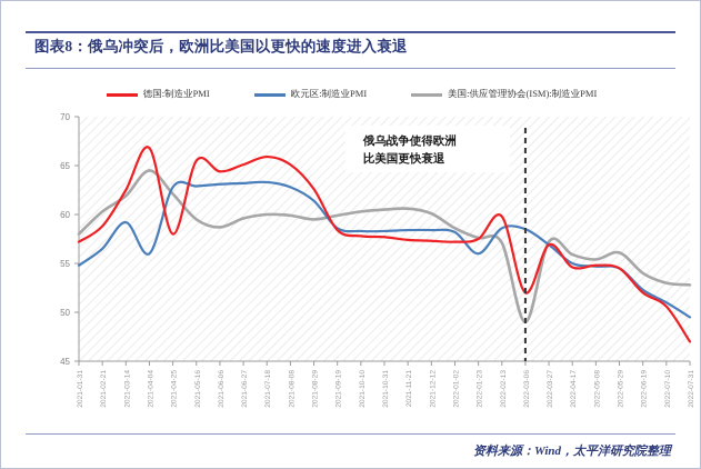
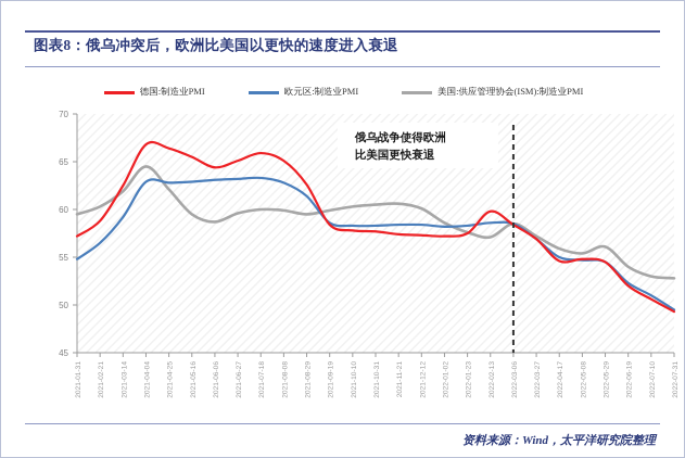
美国:供应管理协会(ISM):制造业PMI/2021-01-31: 58 -> 60
欧元区:制造业PMI/2021-04-04: 56 -> 63
德国:制造业PMI/2021-04-25: 58 -> 66
欧元区:制造业PMI/2022-01-23: 56 -> 58
德国:制造业PMI/2022-03-06: 52 -> 58
美国:供应管理协会(ISM):制造业PMI/2022-03-06: 49 -> 58
德国:制造业PMI/2022-07-31: 47 -> 49
